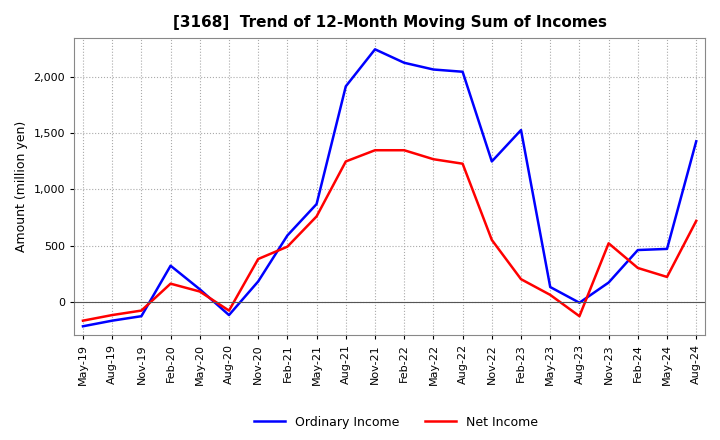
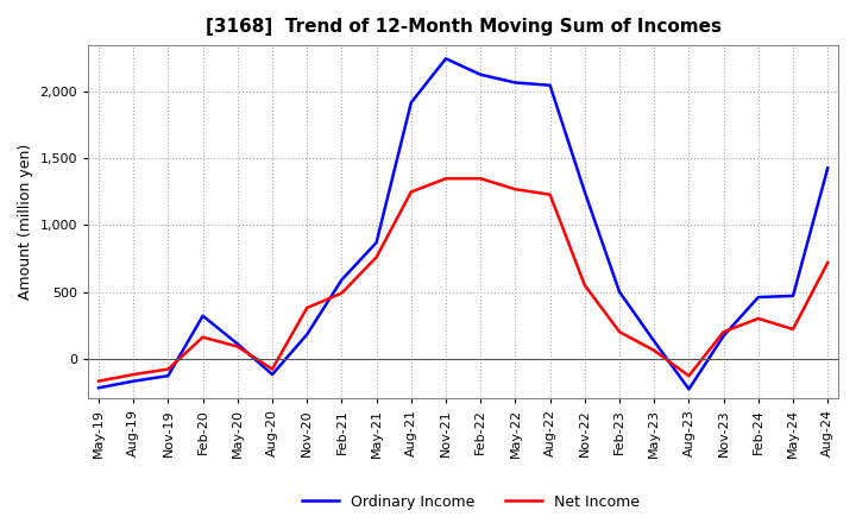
Ordinary Income/Feb-23: 1,530 -> 500
Ordinary Income/Aug-23: -10 -> -230
Net Income/Nov-23: 520 -> 200
